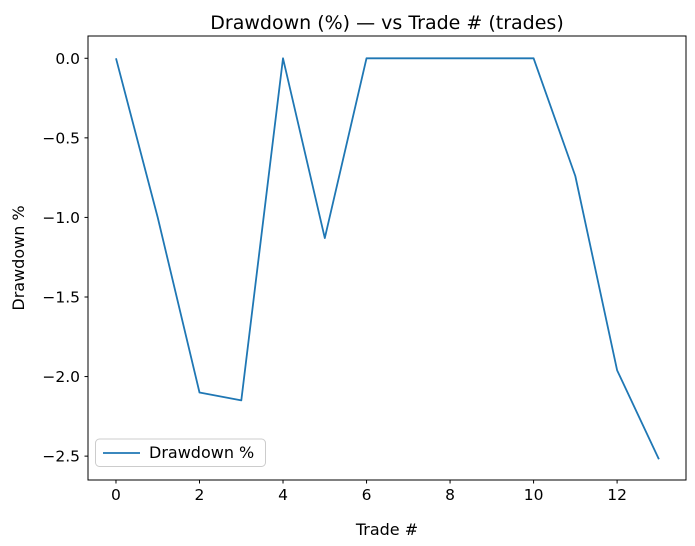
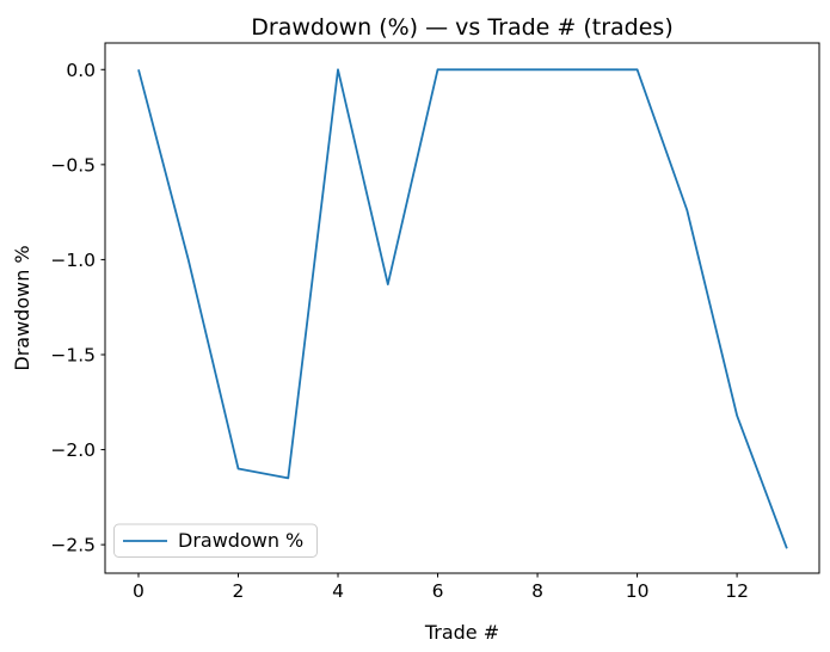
12: -1.96 -> -1.82
